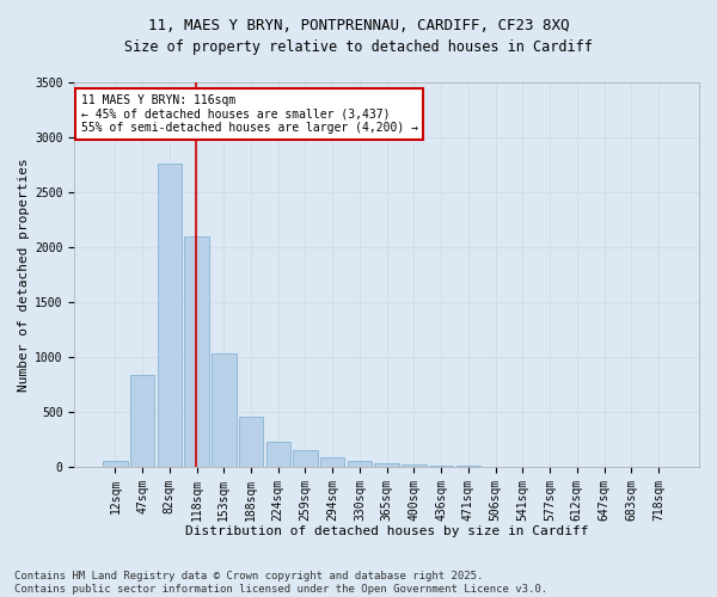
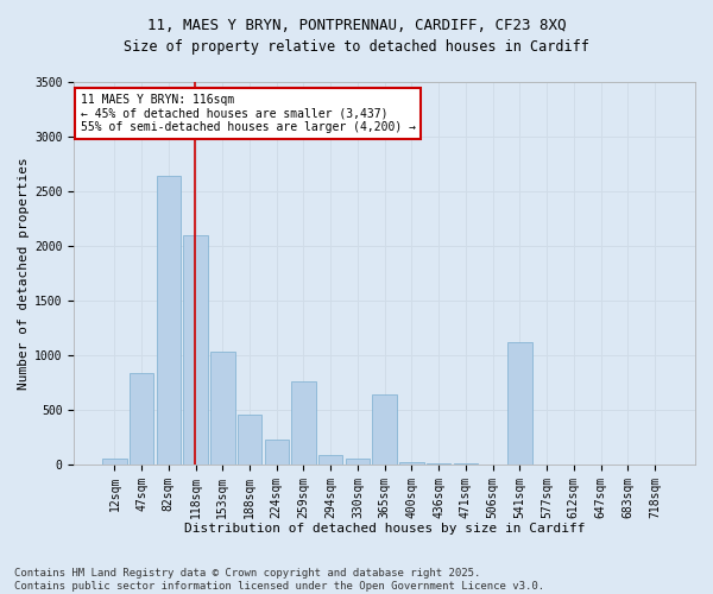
82sqm: 2760 -> 2640
259sqm: 160 -> 760
365sqm: 40 -> 640
541sqm: 0 -> 1120
